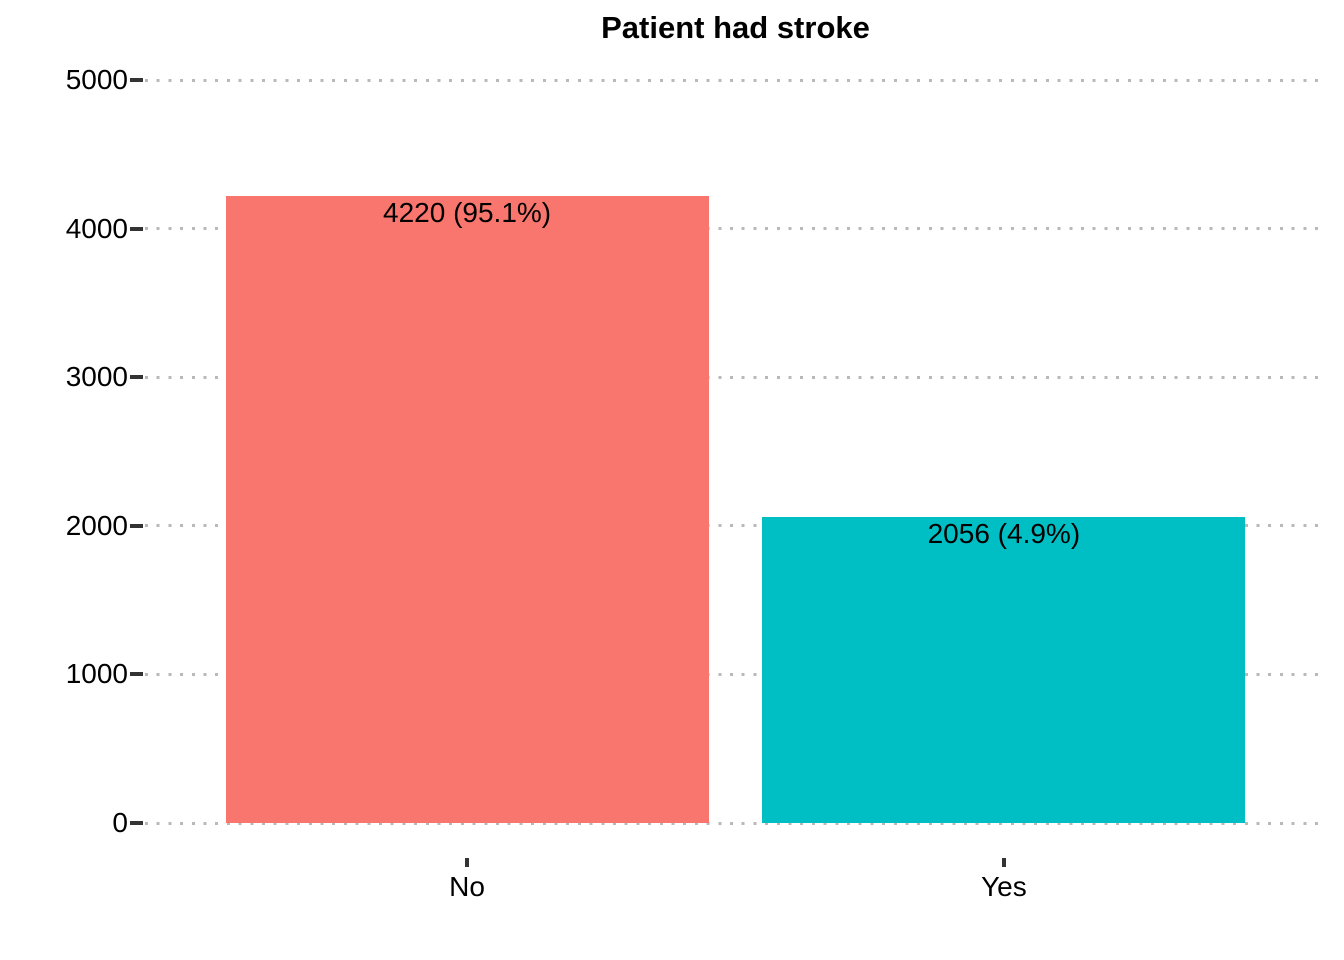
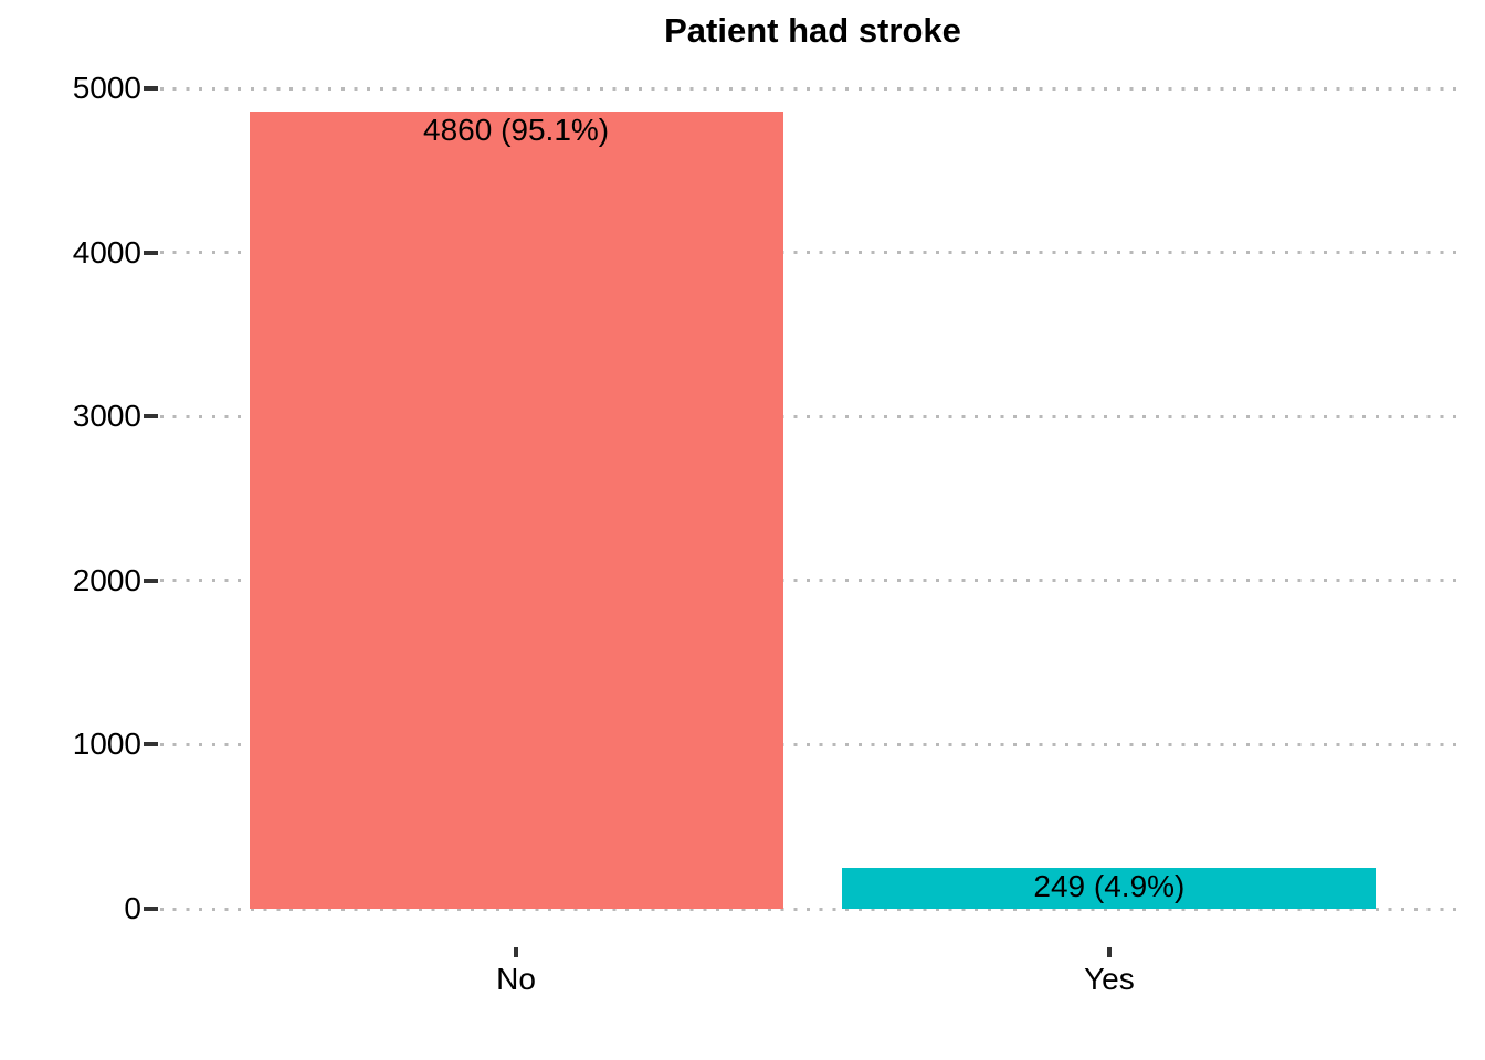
No: 4220 -> 4860
Yes: 2056 -> 249
